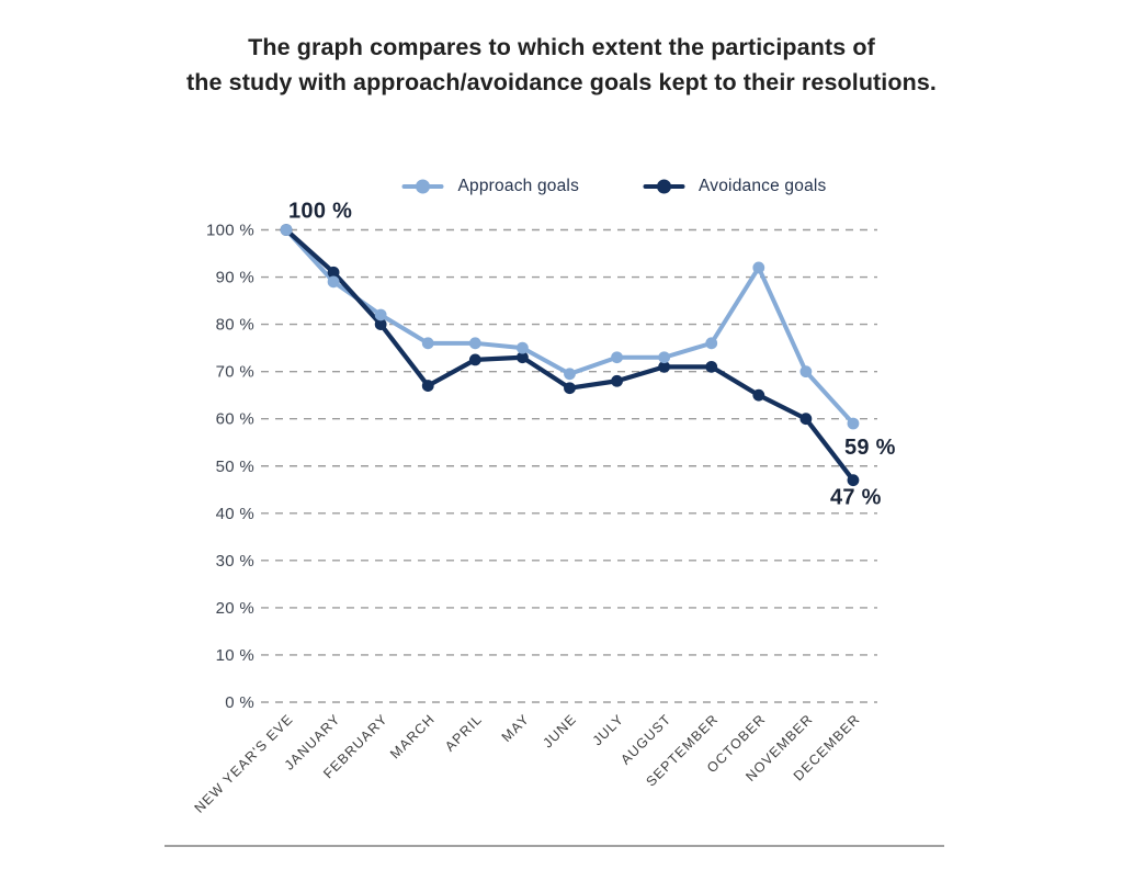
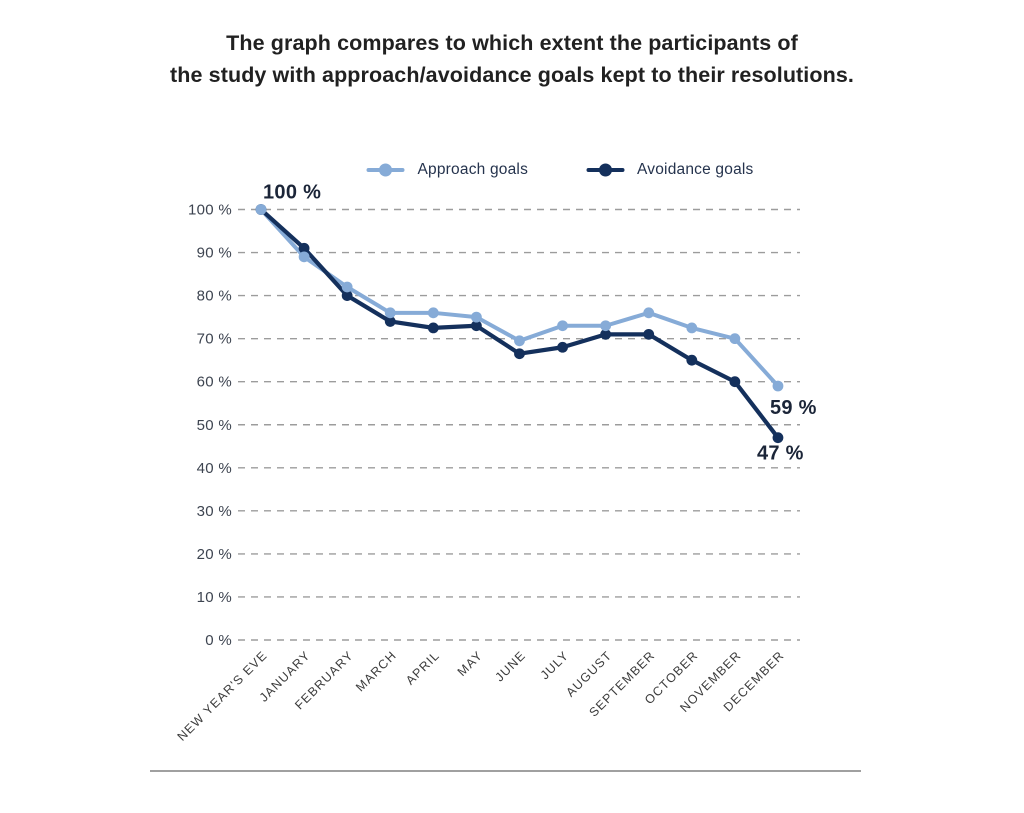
Avoidance goals/MARCH: 67% -> 74%
Approach goals/OCTOBER: 92% -> 72%
